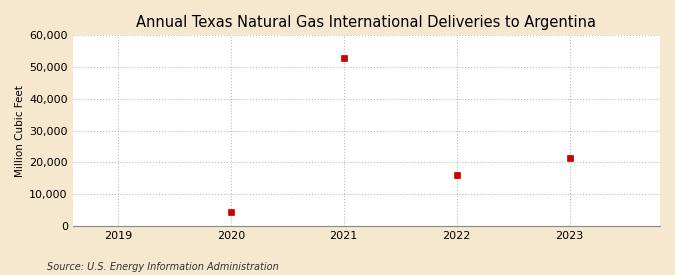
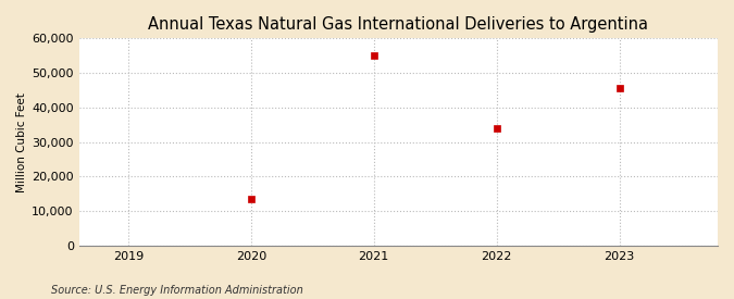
2020: 4,500 -> 13,500
2021: 53,000 -> 55,000
2022: 16,000 -> 34,000
2023: 21,500 -> 45,500
